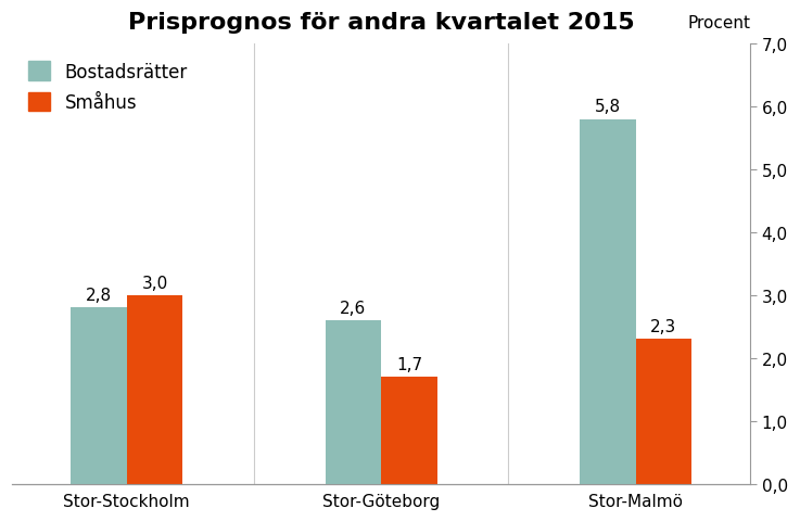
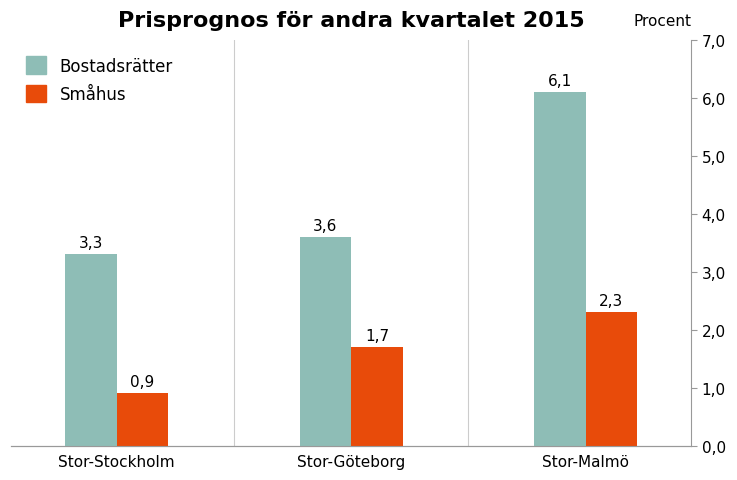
Bostadsrätter/Stor-Stockholm: 2,8 -> 3,3
Småhus/Stor-Stockholm: 3,0 -> 0,9
Bostadsrätter/Stor-Göteborg: 2,6 -> 3,6
Bostadsrätter/Stor-Malmö: 5,8 -> 6,1
